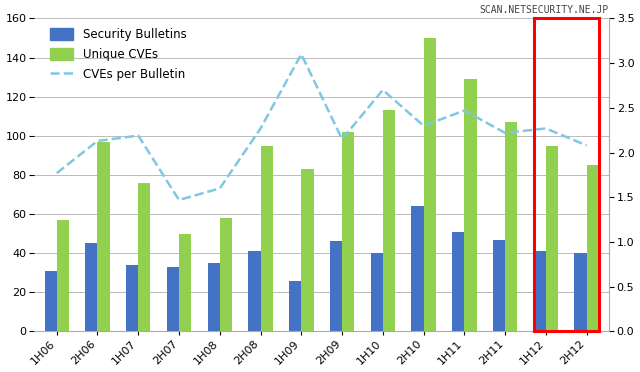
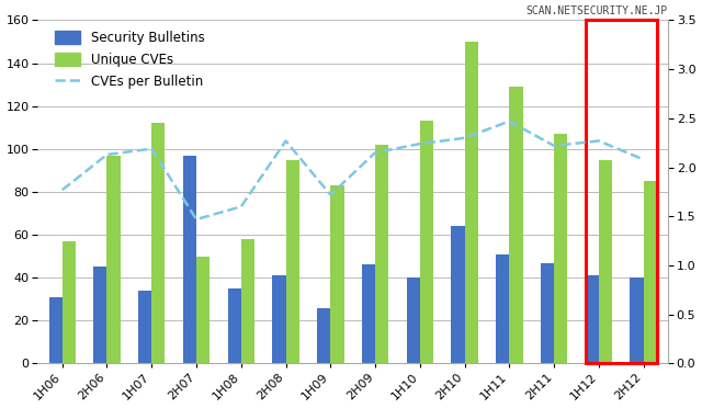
Unique CVEs/1H07: 76 -> 112
Security Bulletins/2H07: 33 -> 97
CVEs per Bulletin/1H09: 3.10 -> 1.72
CVEs per Bulletin/1H10: 2.70 -> 2.24
